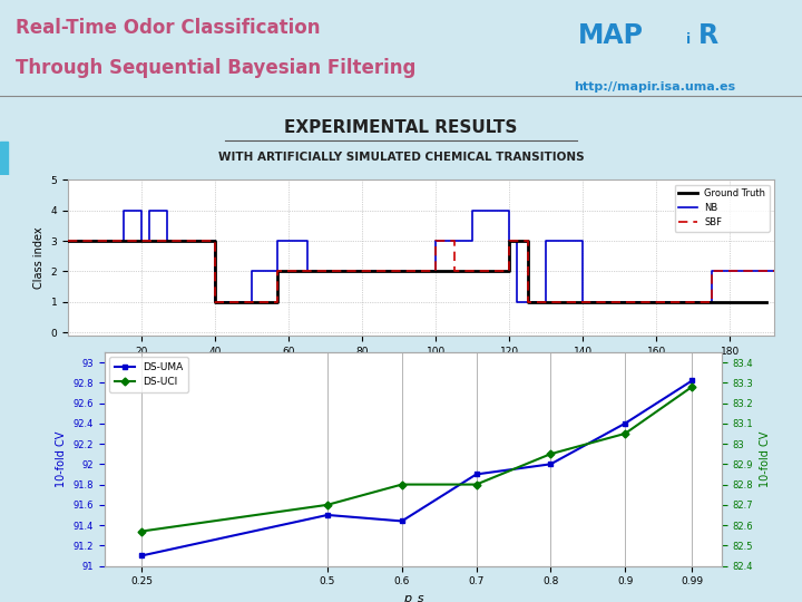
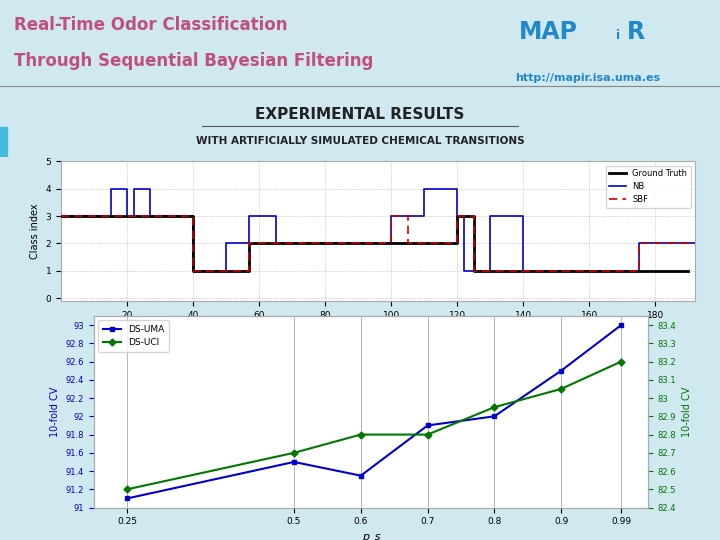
DS-UCI/0.25: 82.57 -> 82.50
DS-UMA/0.6: 91.44 -> 91.35
DS-UMA/0.9: 92.40 -> 92.50
DS-UMA/0.99: 92.82 -> 93.00
DS-UCI/0.99: 83.28 -> 83.20
